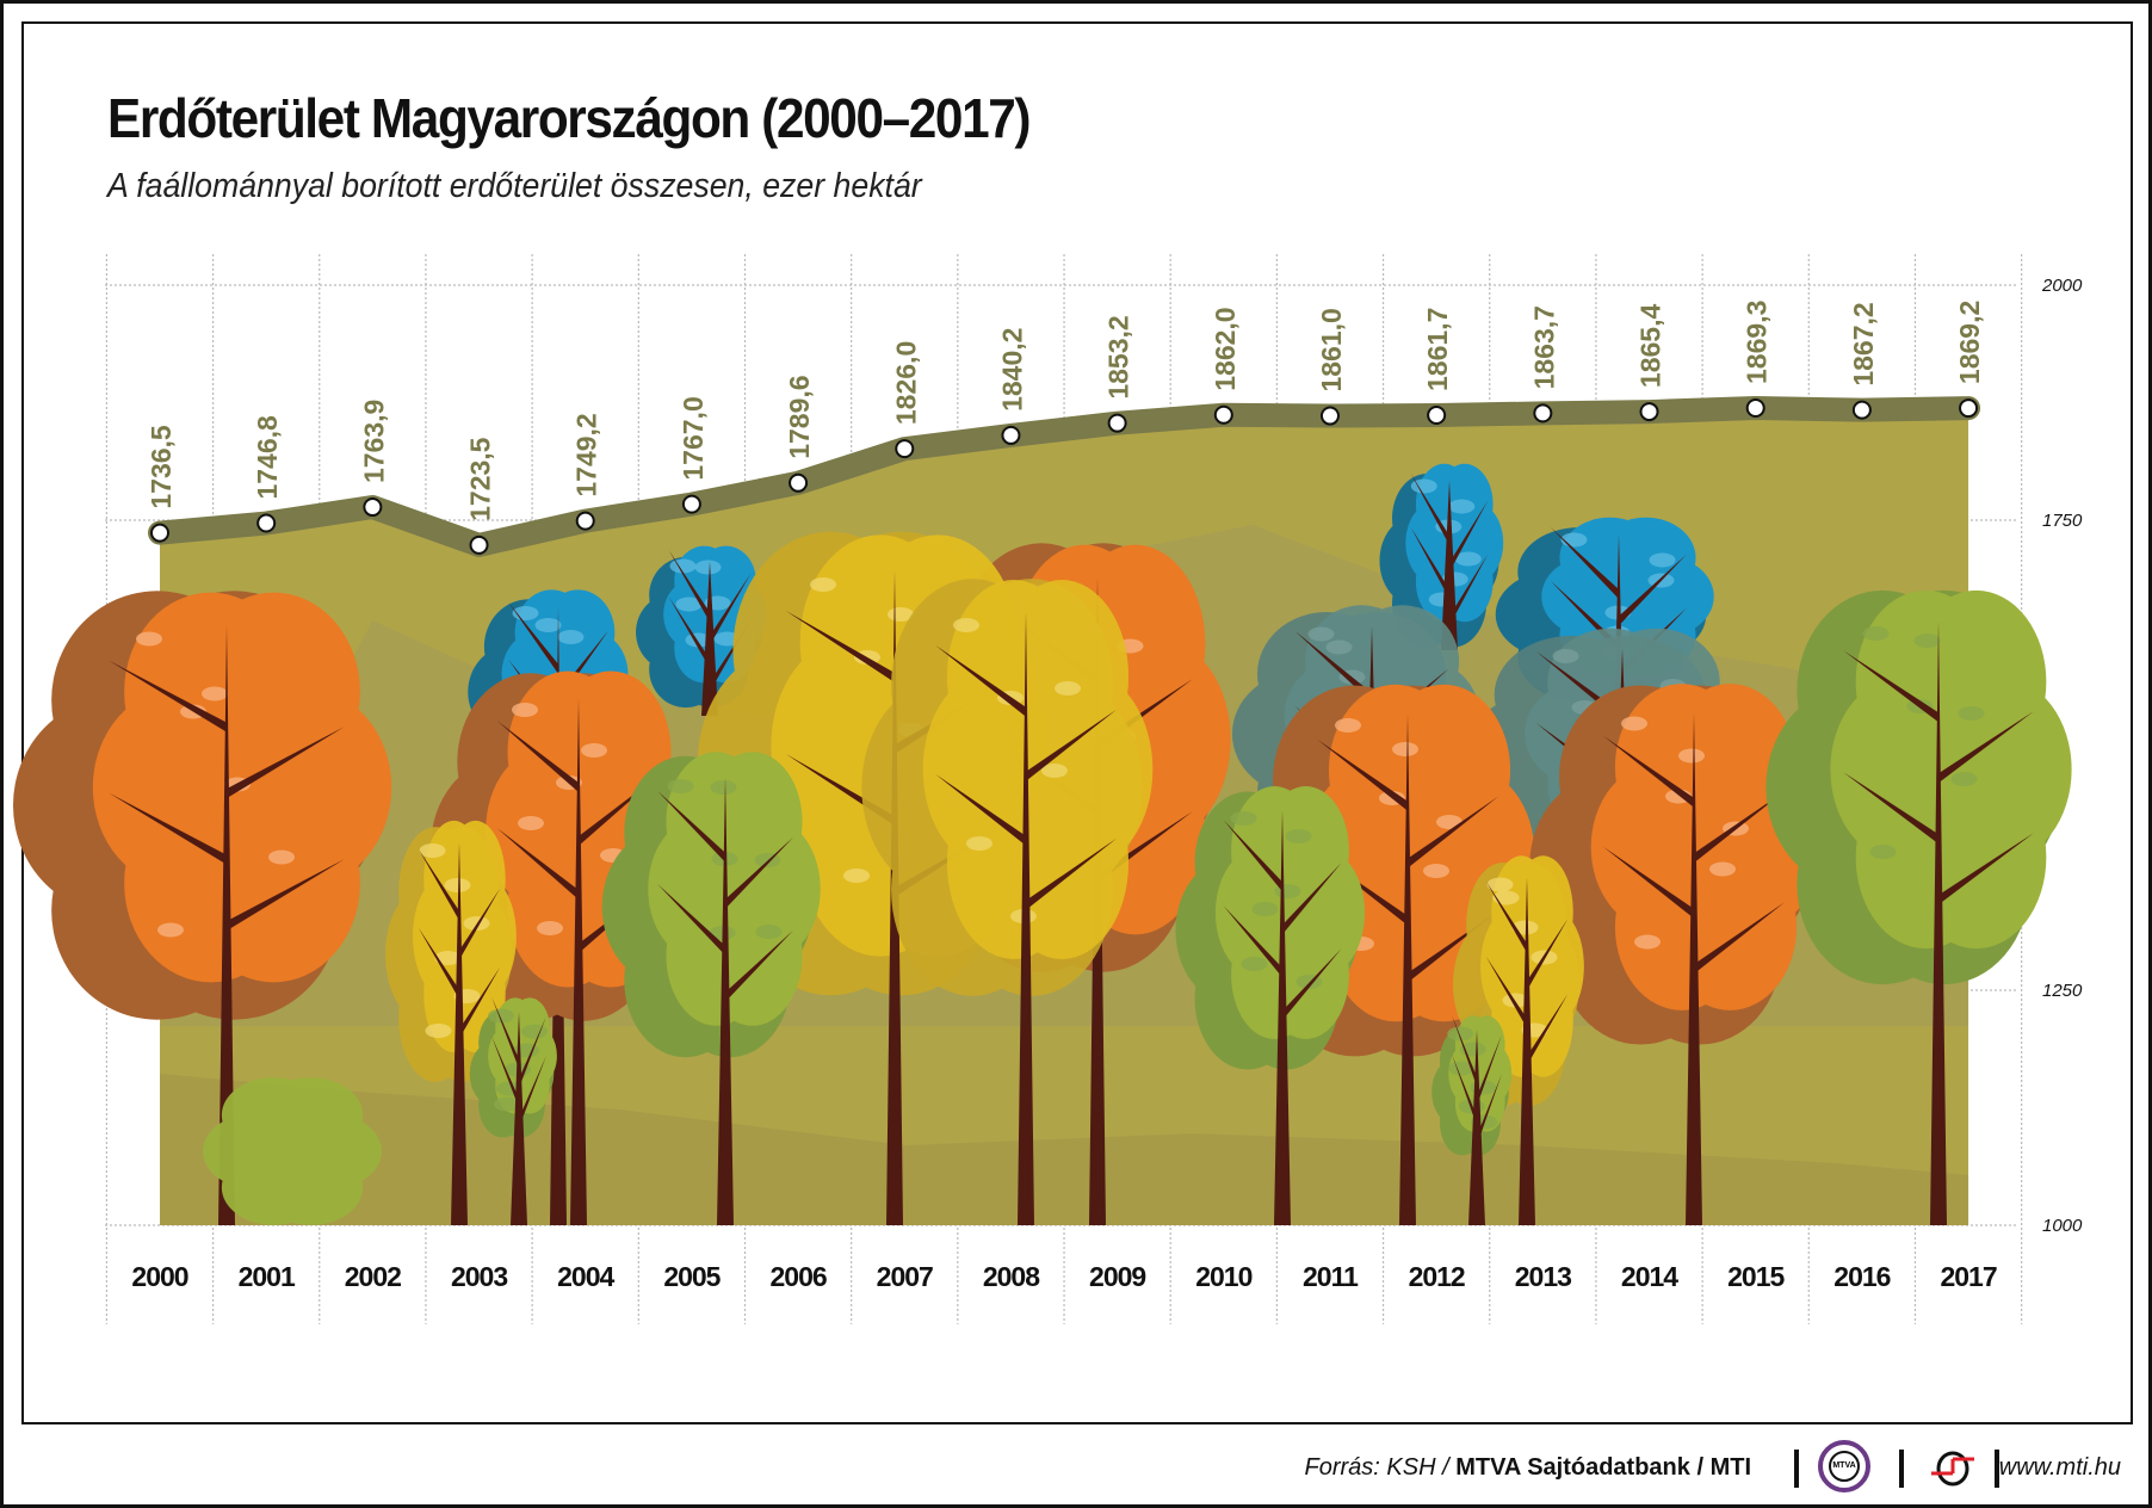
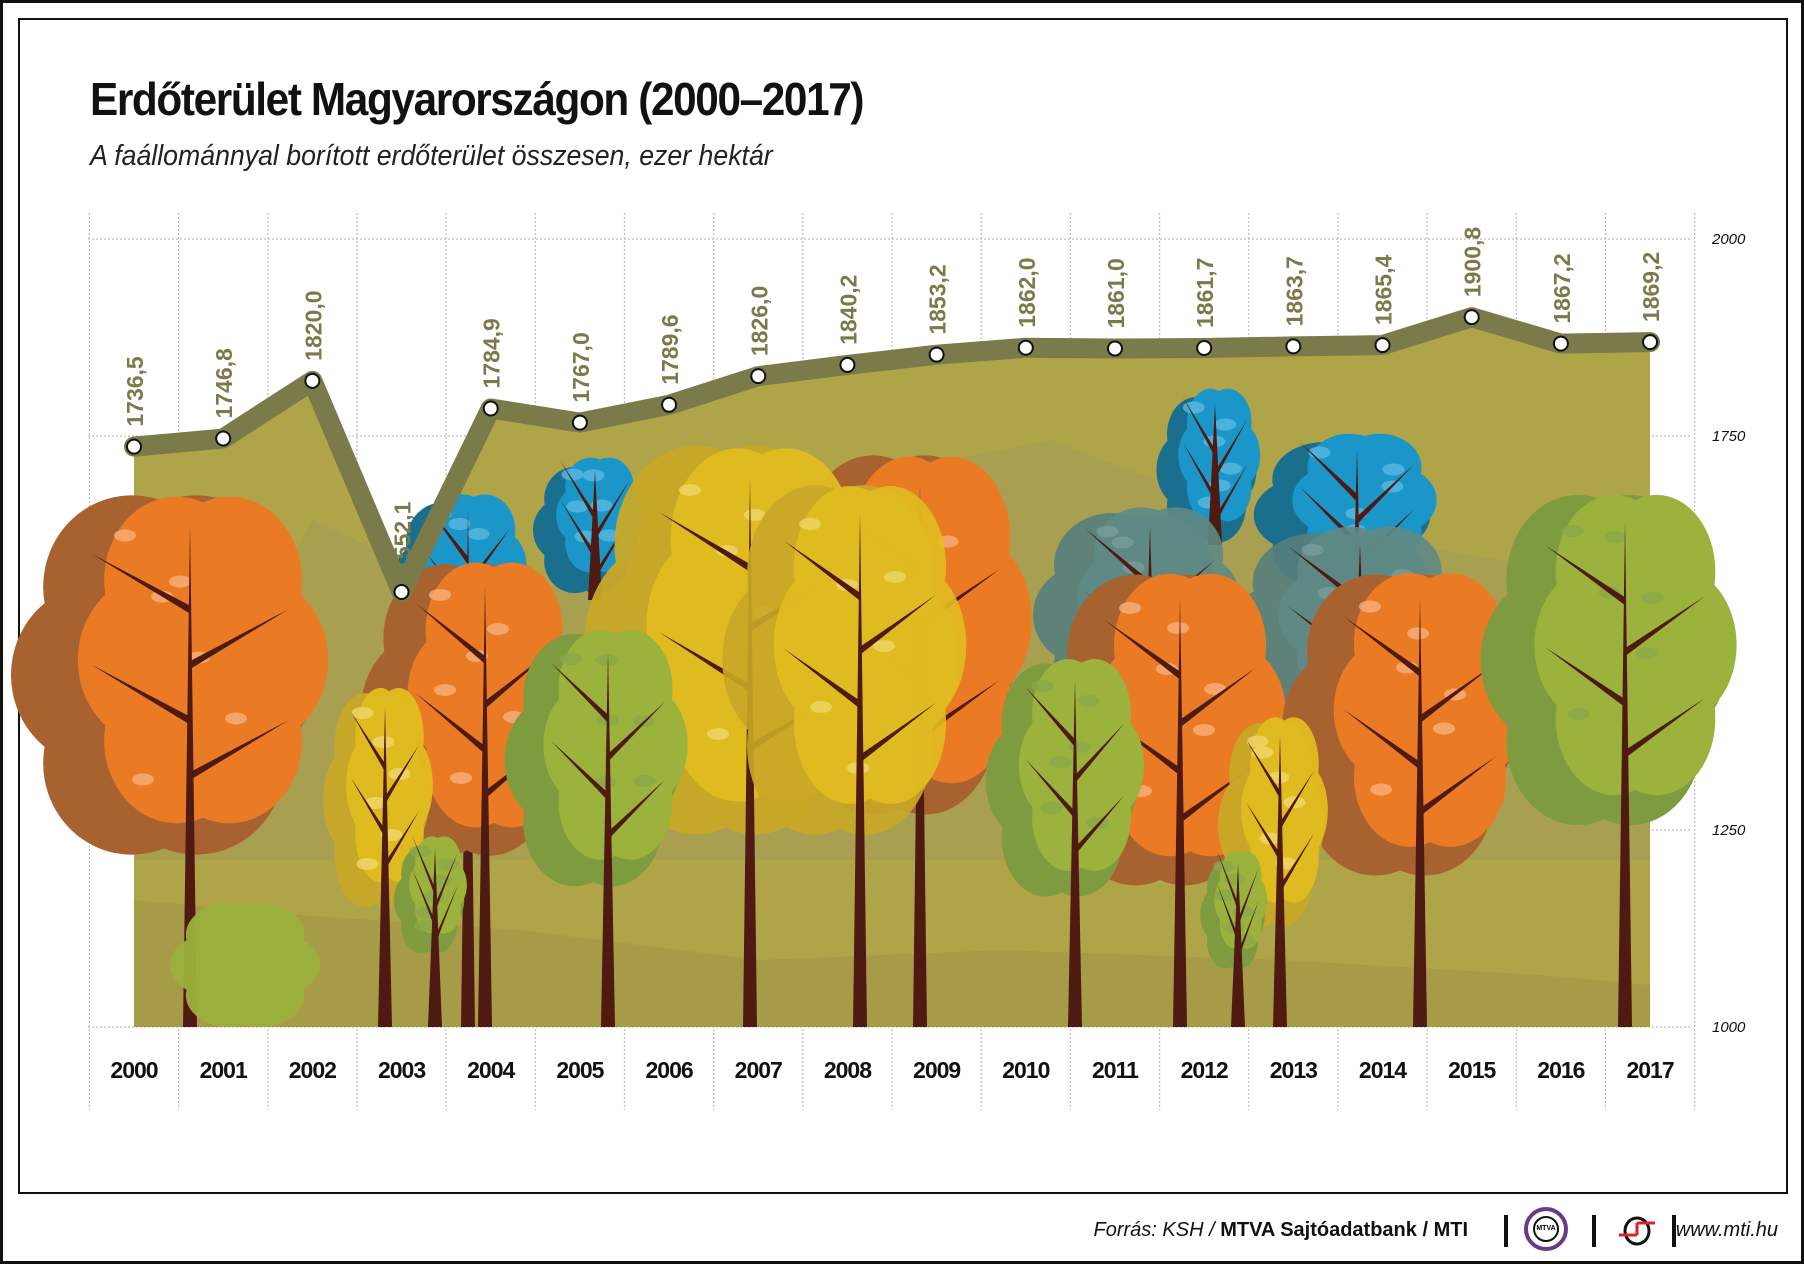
2002: 1763,9 -> 1820,0
2003: 1723,5 -> 1552,1
2004: 1749,2 -> 1784,9
2015: 1869,3 -> 1900,8
